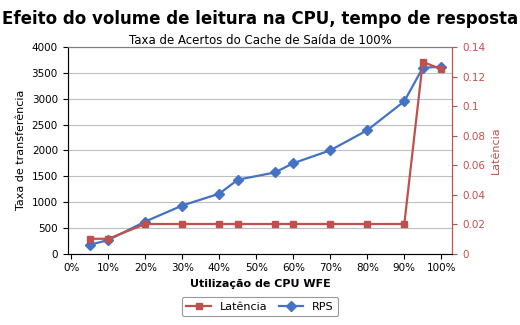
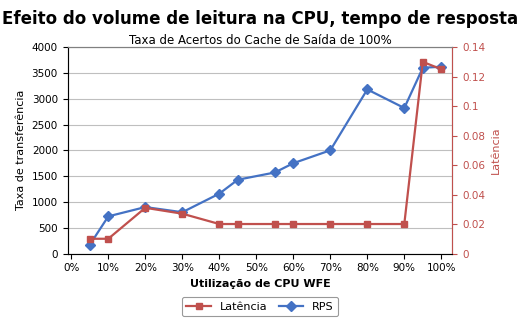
RPS/10%: 260 -> 720
RPS/20%: 620 -> 900
Latência/20%: 0.020 -> 0.031
RPS/30%: 930 -> 800
Latência/30%: 0.020 -> 0.027
RPS/80%: 2390 -> 3180
RPS/90%: 2950 -> 2820
